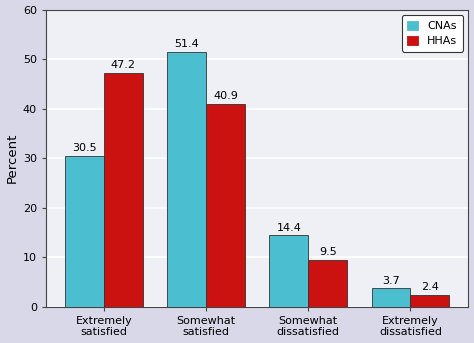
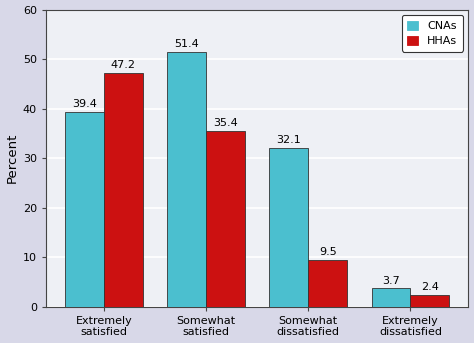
CNAs/Extremely satisfied: 30.5 -> 39.4
HHAs/Somewhat satisfied: 40.9 -> 35.4
CNAs/Somewhat dissatisfied: 14.4 -> 32.1
